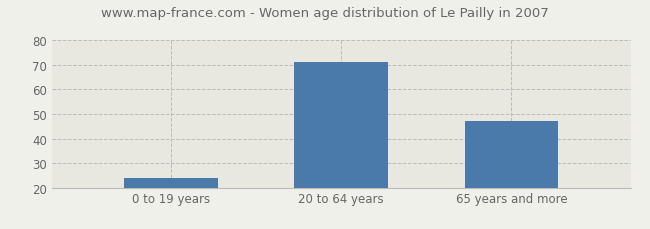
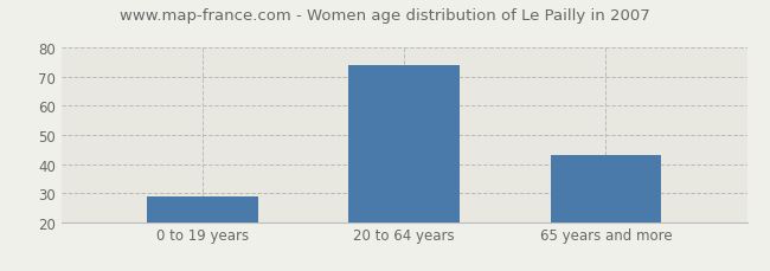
0 to 19 years: 24 -> 29
20 to 64 years: 71 -> 74
65 years and more: 47 -> 43
